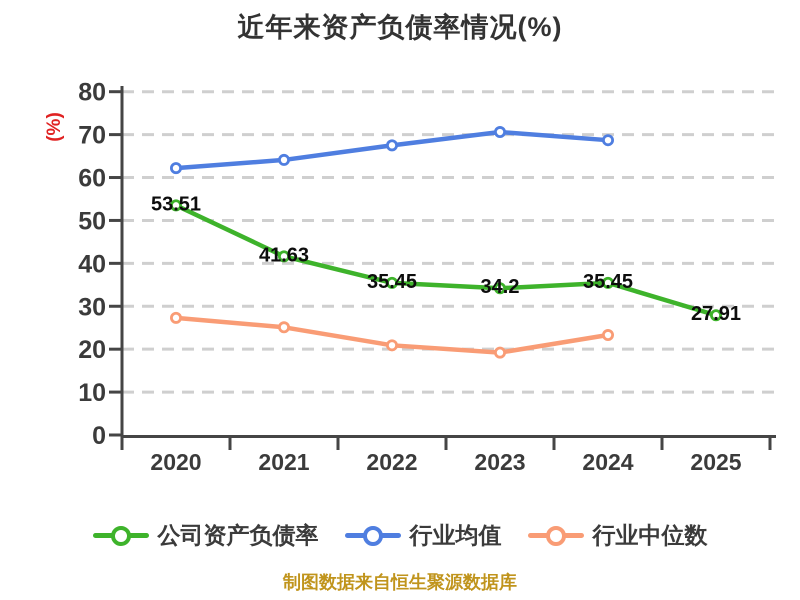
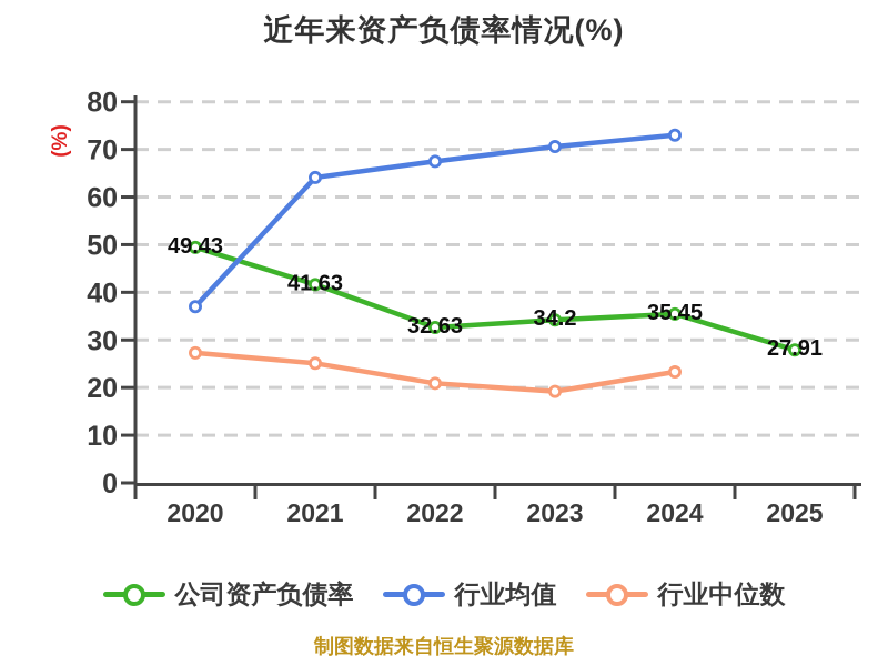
公司资产负债率/2020: 53.51 -> 49.43
行业均值/2020: 62 -> 37
公司资产负债率/2022: 35.45 -> 32.63
行业均值/2024: 69 -> 73
